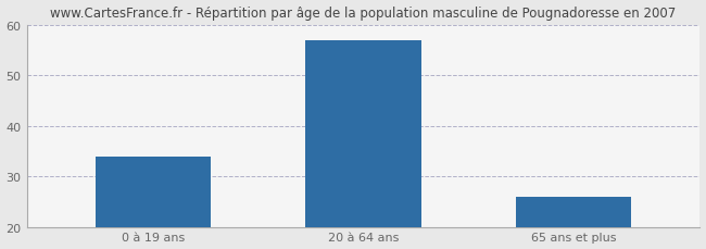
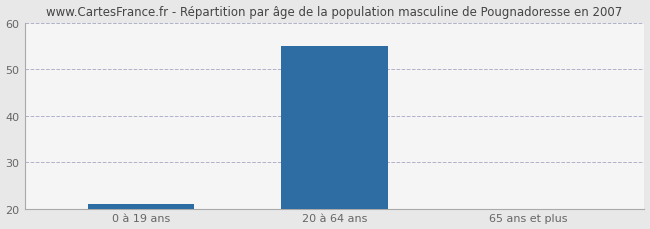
0 à 19 ans: 34 -> 21
20 à 64 ans: 57 -> 55
65 ans et plus: 26 -> 20
